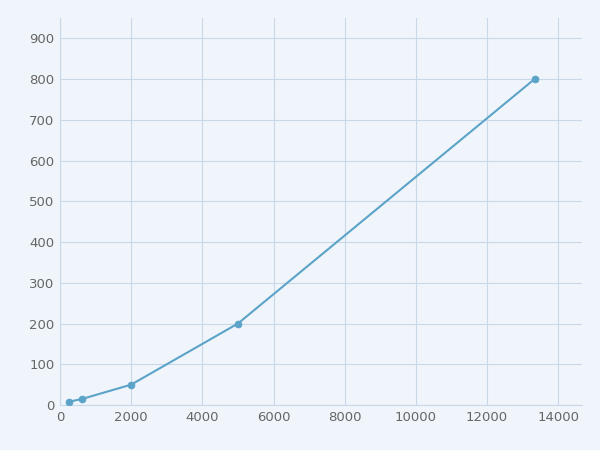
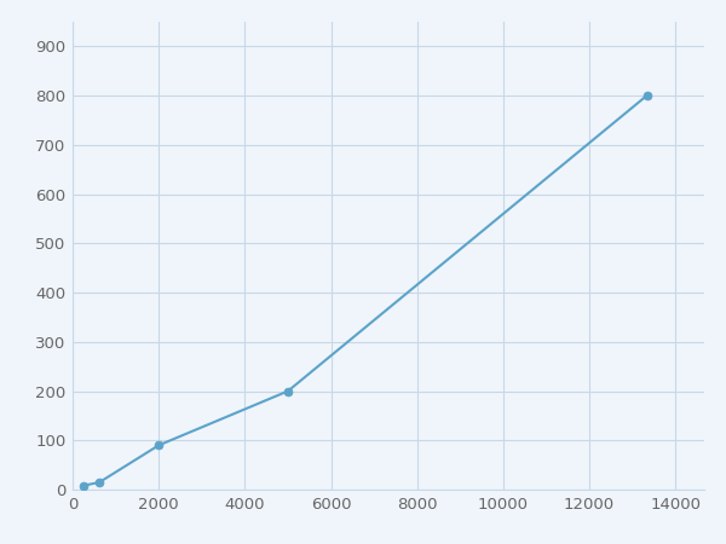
2000: 50 -> 90
